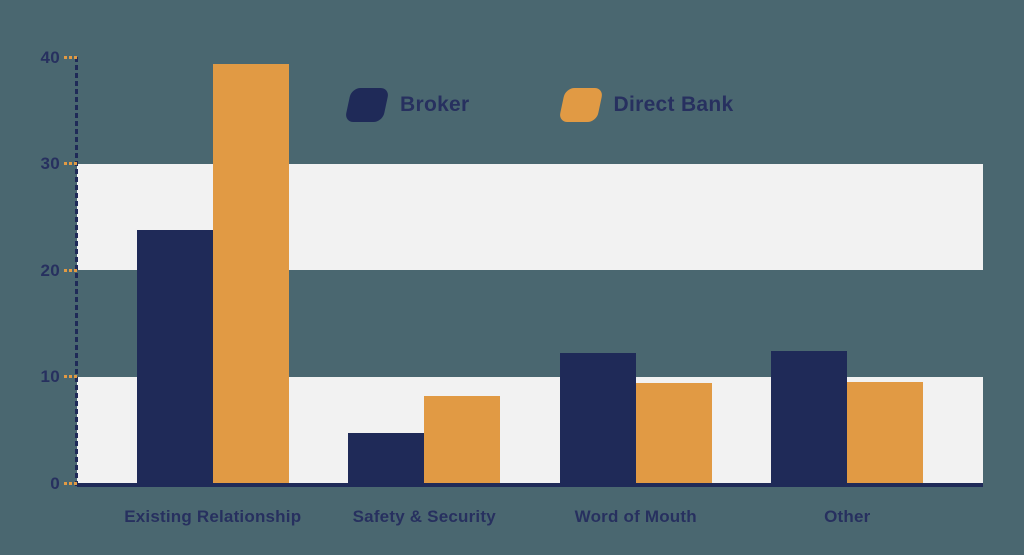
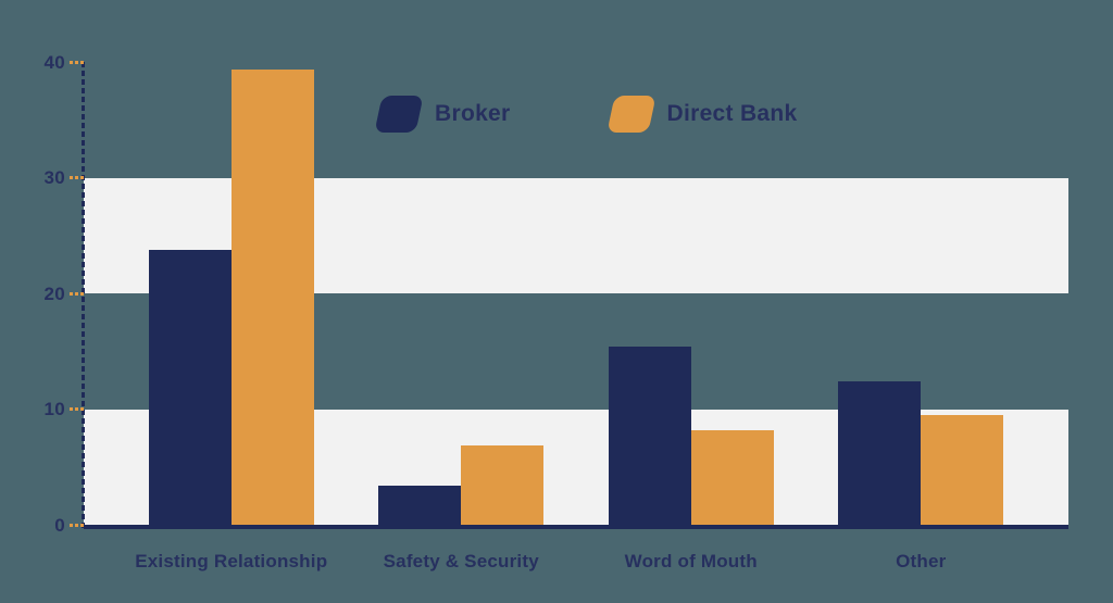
Broker/Safety & Security: 4.7 -> 3.4
Direct Bank/Safety & Security: 8.2 -> 6.9
Broker/Word of Mouth: 12.2 -> 15.4
Direct Bank/Word of Mouth: 9.4 -> 8.2
